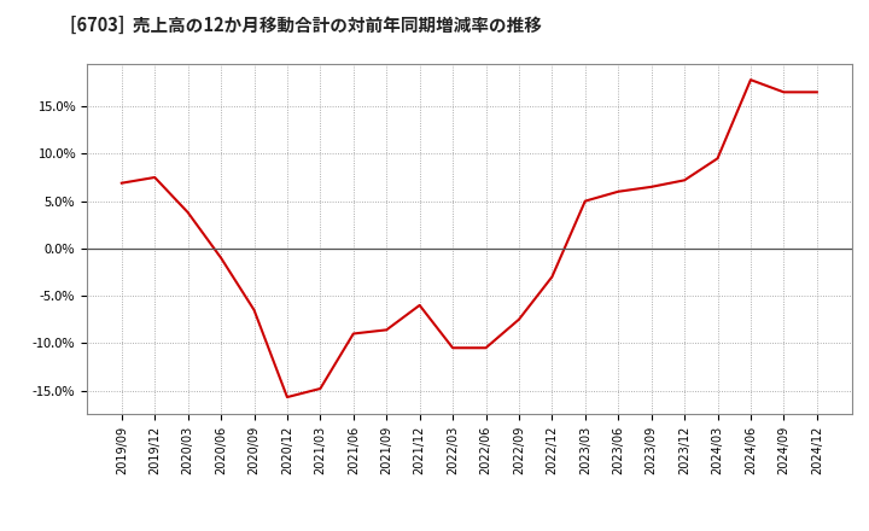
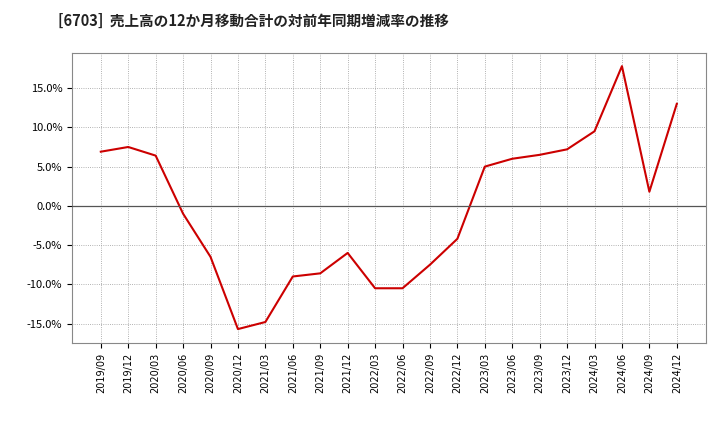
2020/03: 3.8% -> 6.4%
2022/12: -3.0% -> -4.2%
2024/09: 16.5% -> 1.8%
2024/12: 16.5% -> 13.0%
